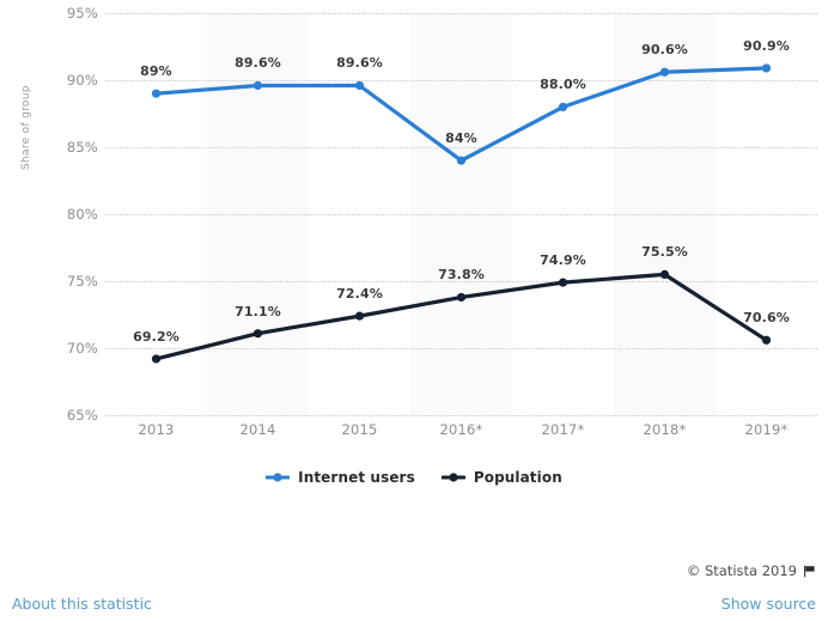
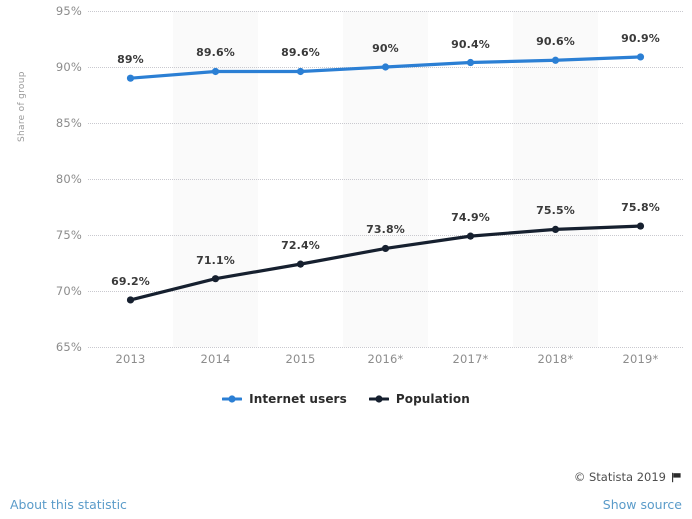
Internet users/2016*: 84% -> 90%
Internet users/2017*: 88.0% -> 90.4%
Population/2019*: 70.6% -> 75.8%
